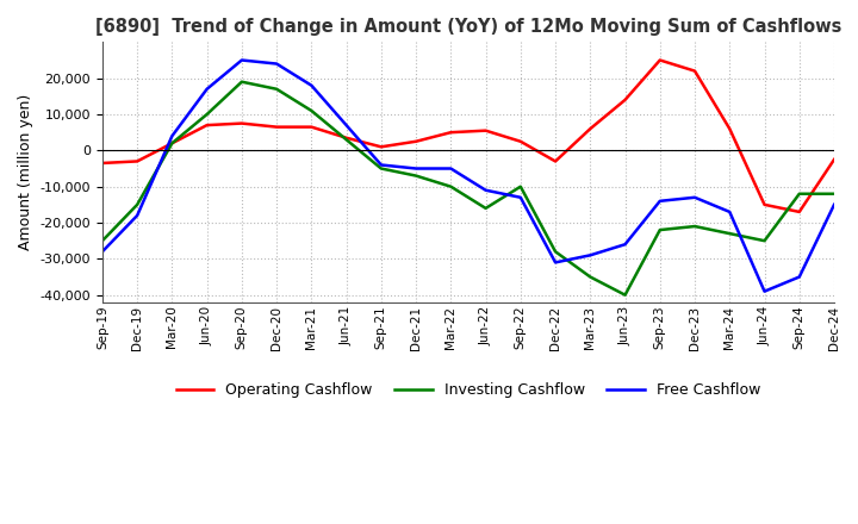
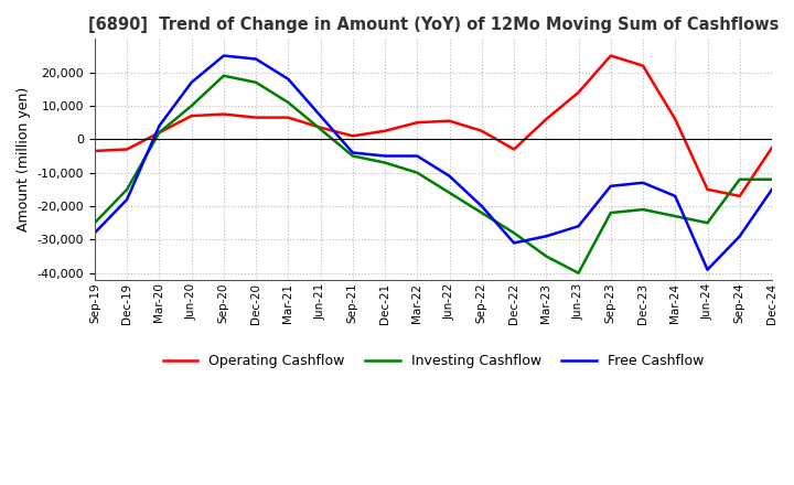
Investing Cashflow/Sep-22: -10,000 -> -22,000
Free Cashflow/Sep-22: -13,000 -> -20,000
Free Cashflow/Sep-24: -35,000 -> -29,000
